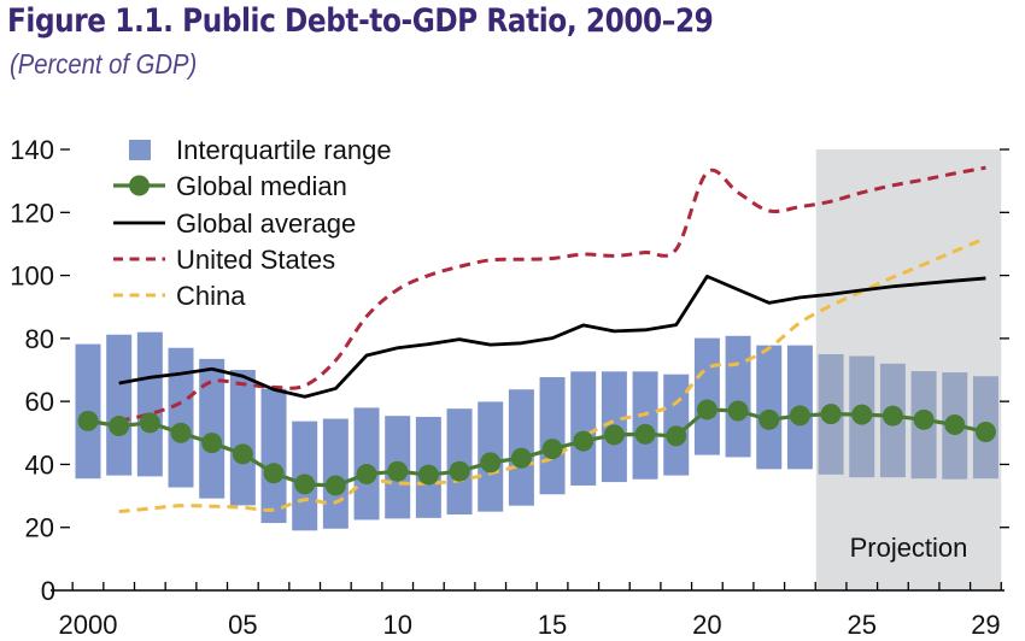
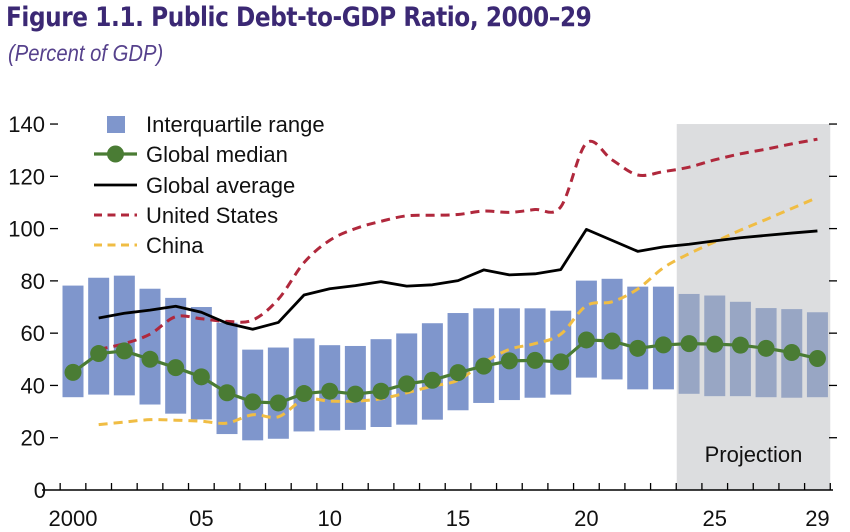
Global median/2000: 54 -> 45
